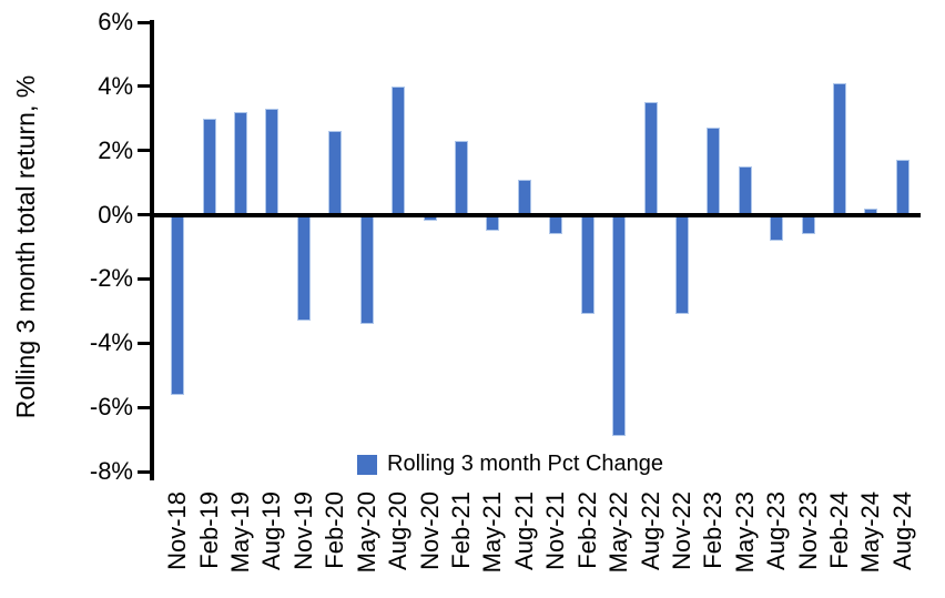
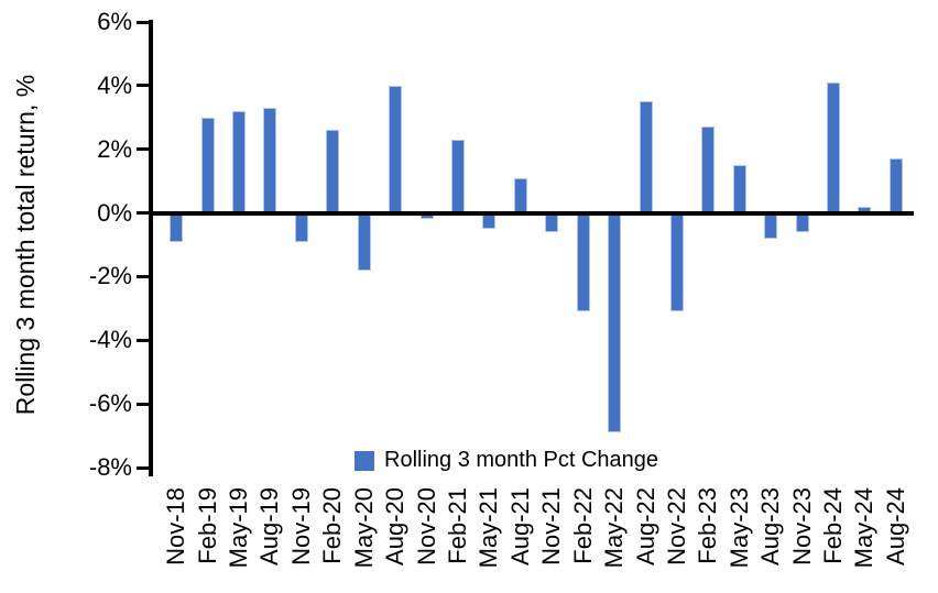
Nov-18: -5.6% -> -0.9%
Nov-19: -3.3% -> -0.9%
May-20: -3.4% -> -1.8%
